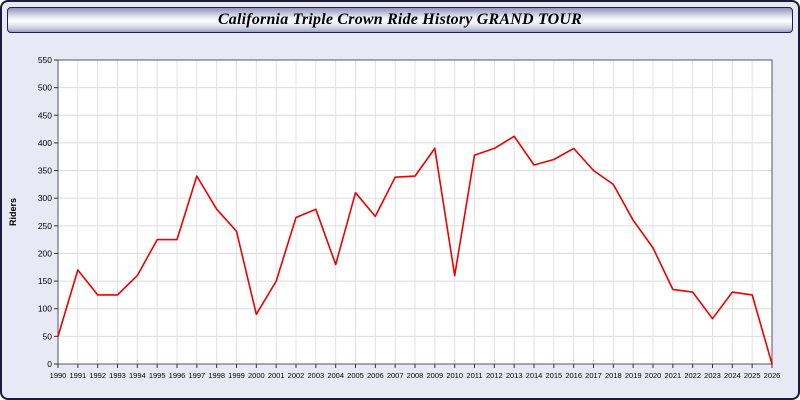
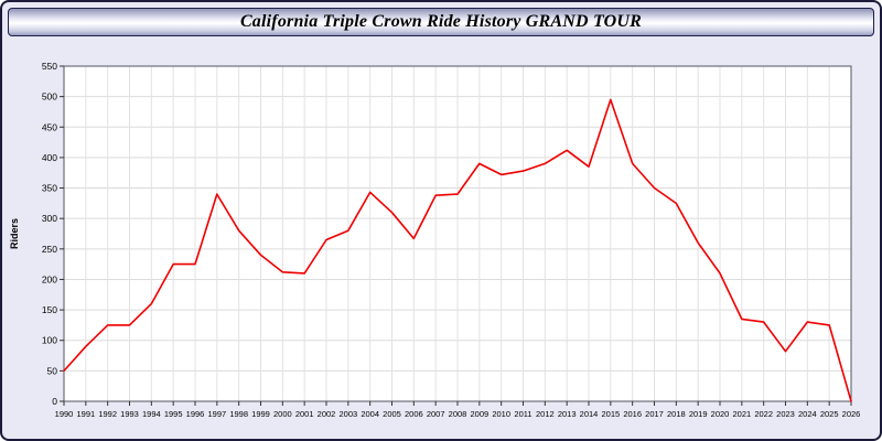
1991: 170 -> 90
2000: 90 -> 210
2001: 150 -> 210
2004: 180 -> 340
2010: 160 -> 370
2014: 360 -> 380
2015: 370 -> 500
